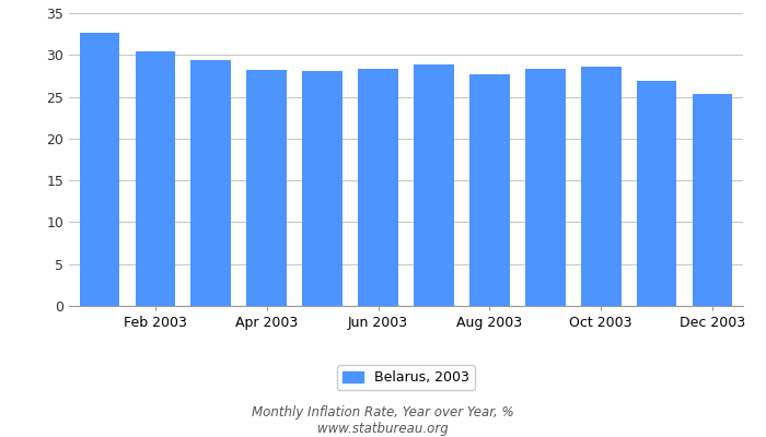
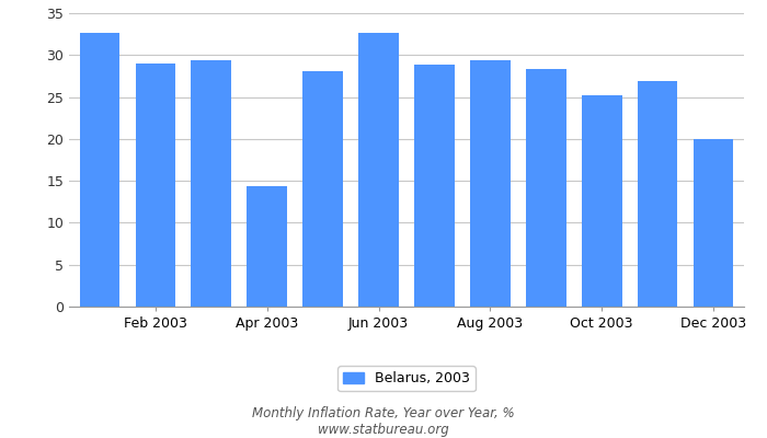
Feb 2003: 30.4 -> 29.0
Apr 2003: 28.2 -> 14.4
Jun 2003: 28.4 -> 32.6
Aug 2003: 27.7 -> 29.4
Oct 2003: 28.6 -> 25.2
Dec 2003: 25.4 -> 20.0
